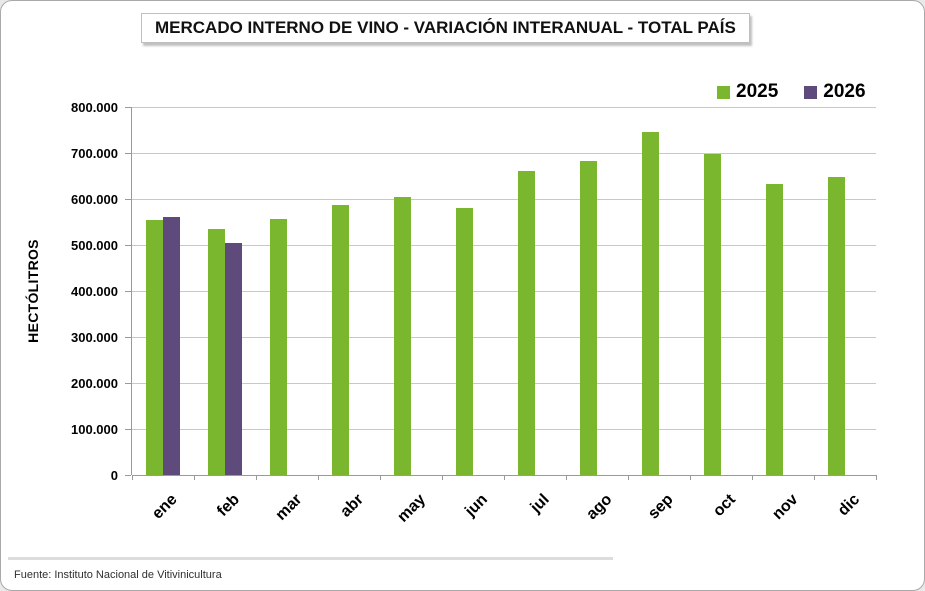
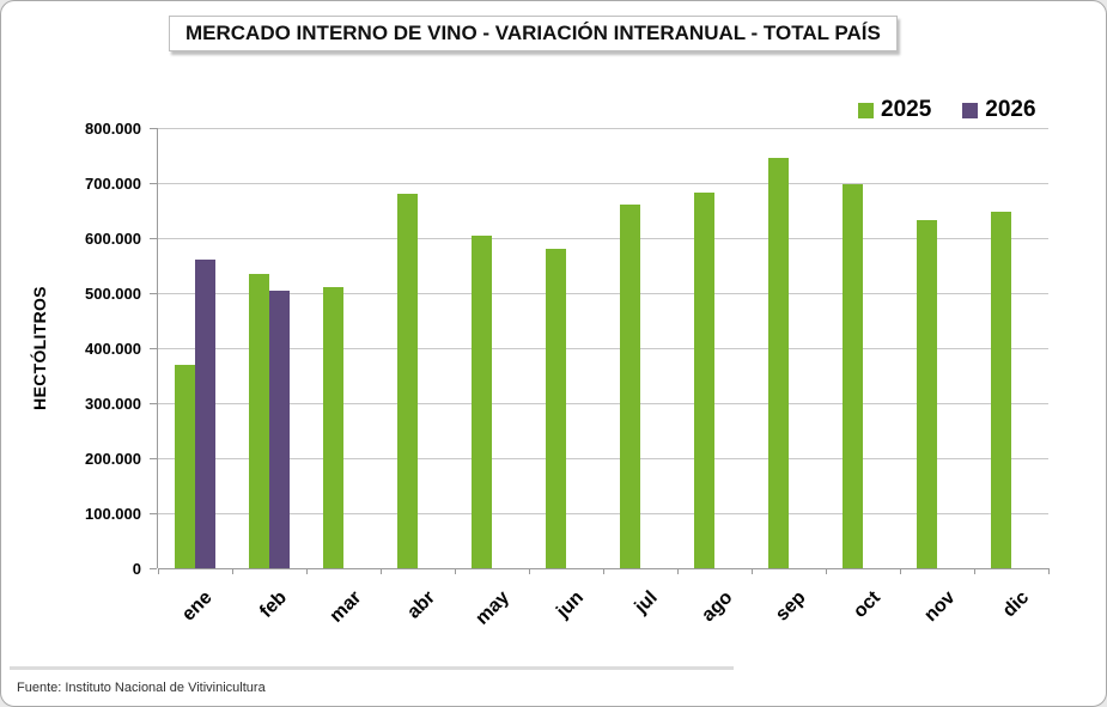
2025/ene: 560000 -> 370000
2025/mar: 560000 -> 510000
2025/abr: 590000 -> 680000
